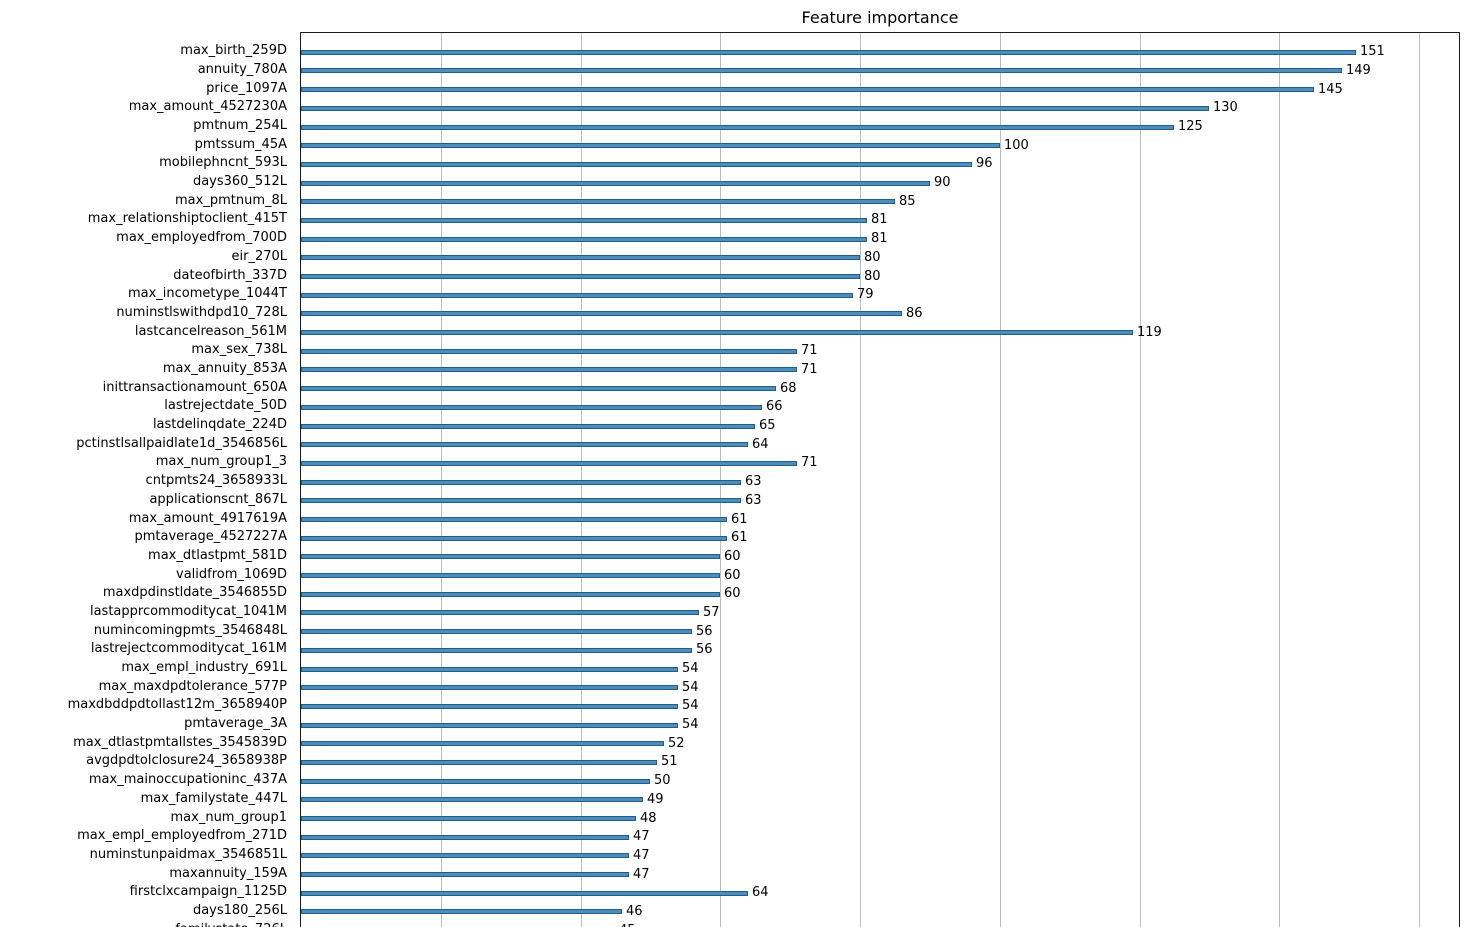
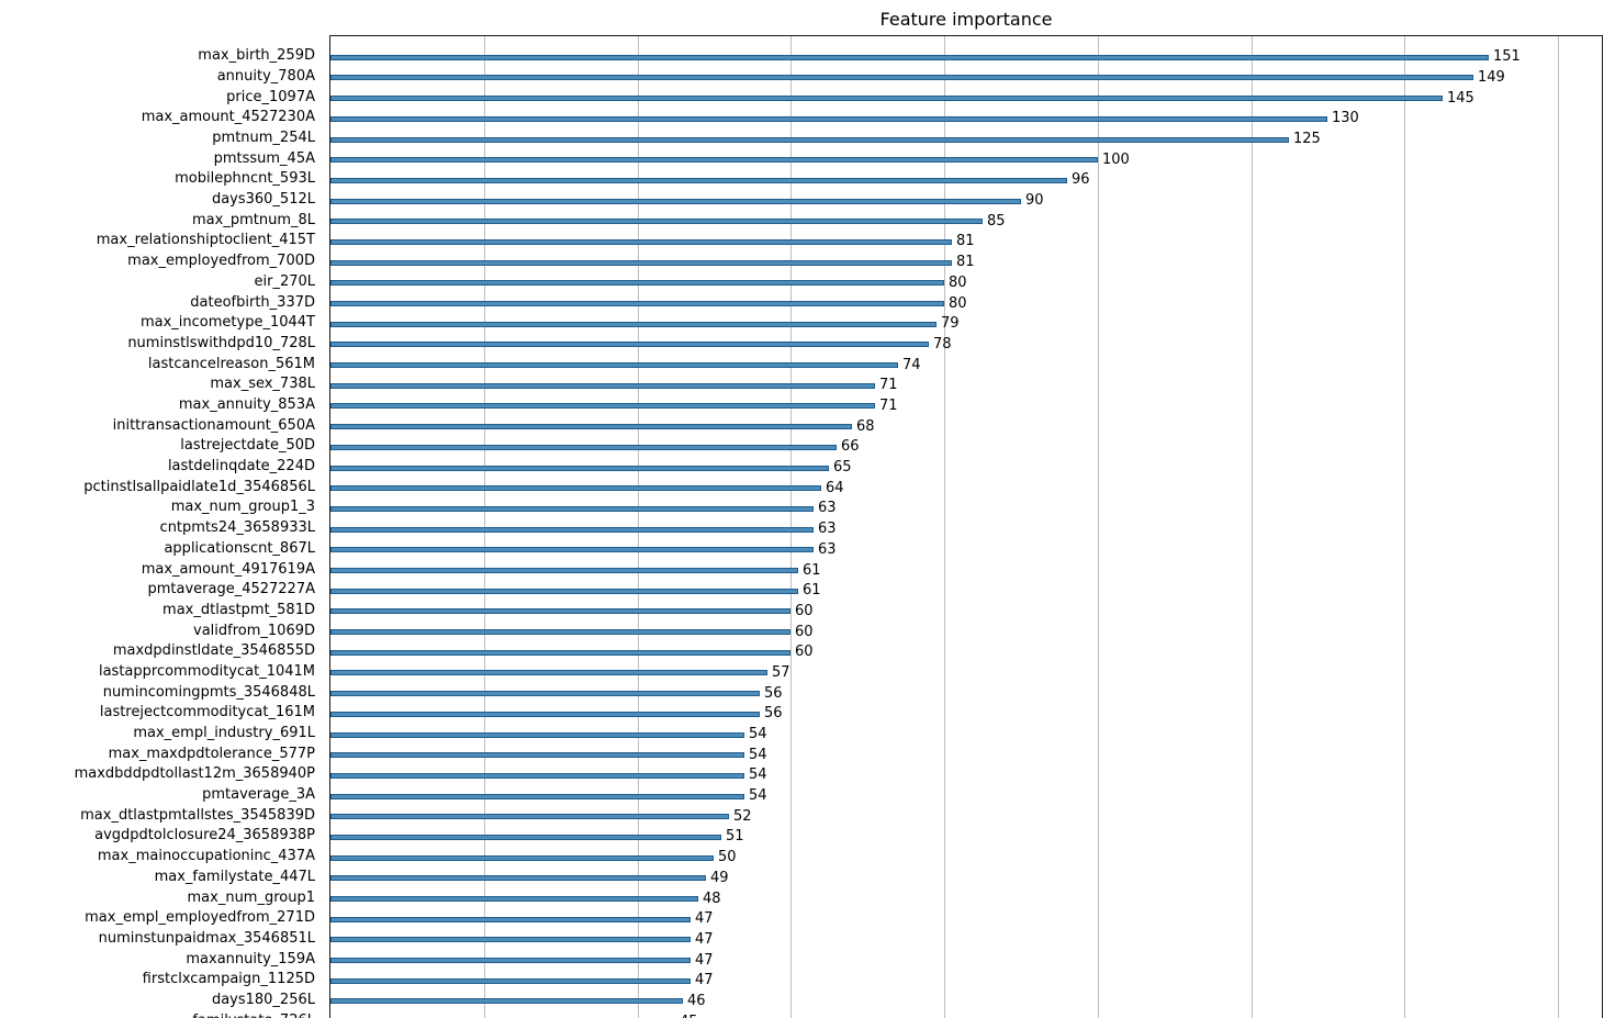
numinstlswithdpd10_728L: 86 -> 78
lastcancelreason_561M: 119 -> 74
max_num_group1_3: 71 -> 63
firstclxcampaign_1125D: 64 -> 47
